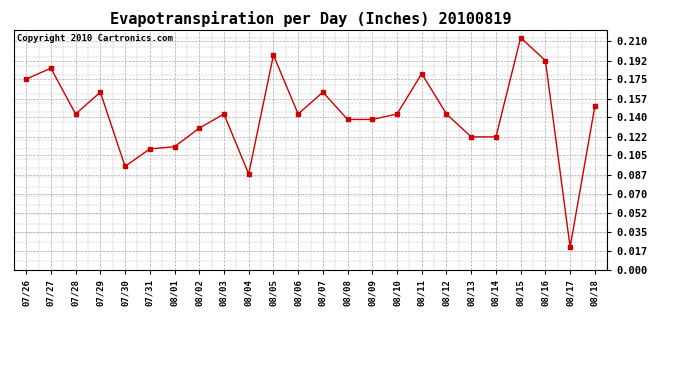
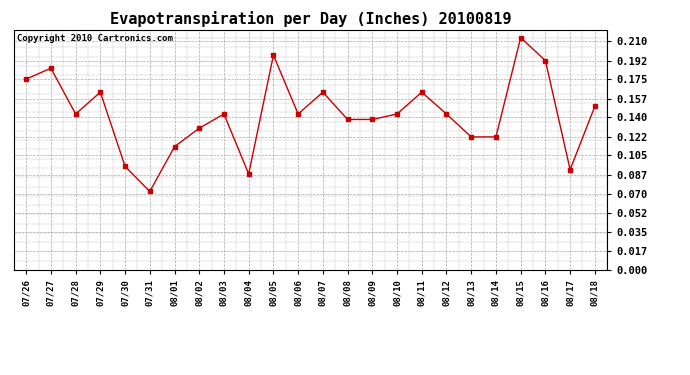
07/31: 0.111 -> 0.072
08/11: 0.180 -> 0.163
08/17: 0.021 -> 0.092
